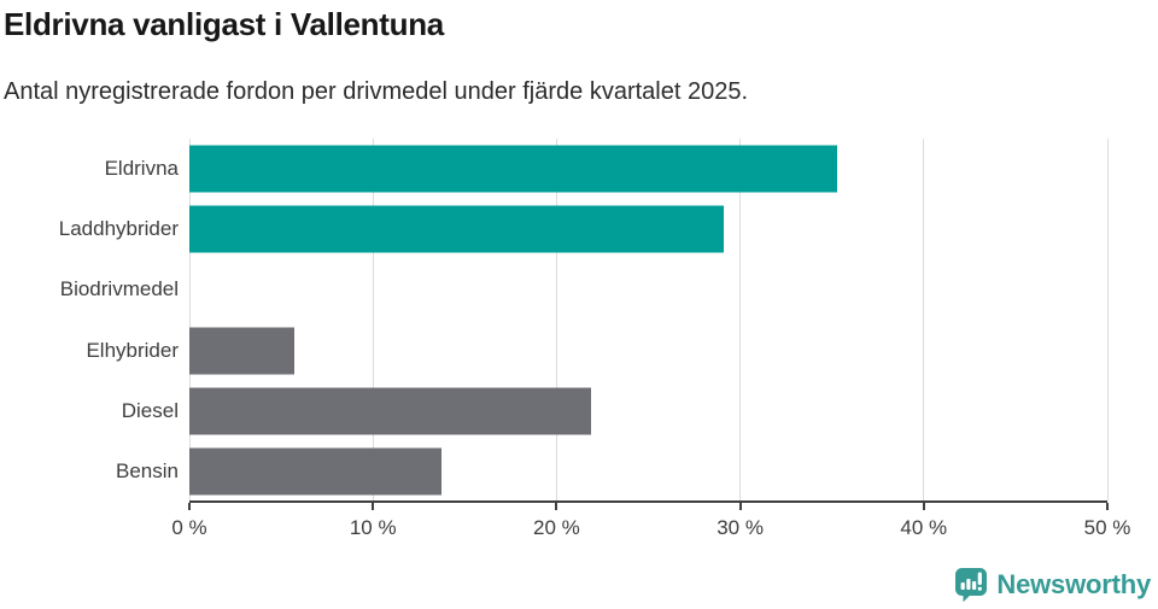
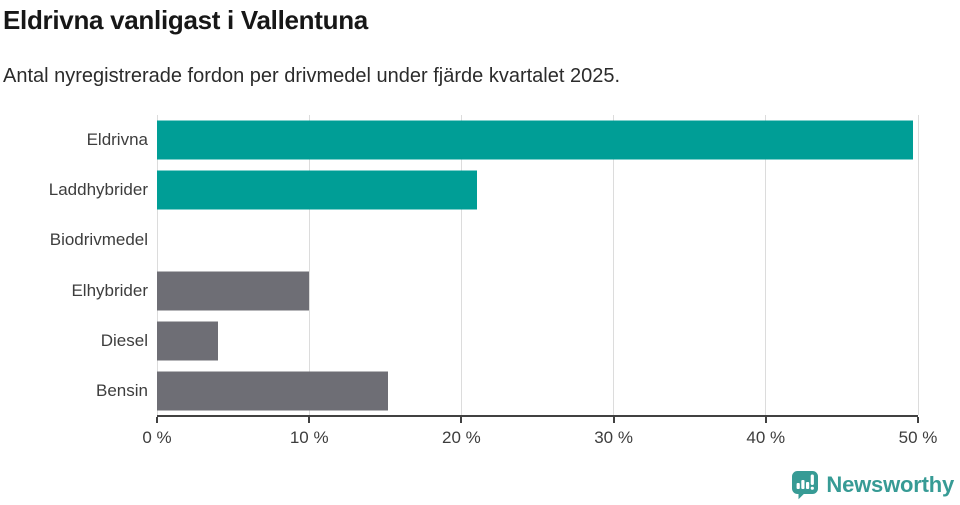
Eldrivna: 35.3% -> 49.7%
Laddhybrider: 29.1% -> 21.0%
Elhybrider: 5.7% -> 10.0%
Diesel: 21.9% -> 4.0%
Bensin: 13.7% -> 15.2%
